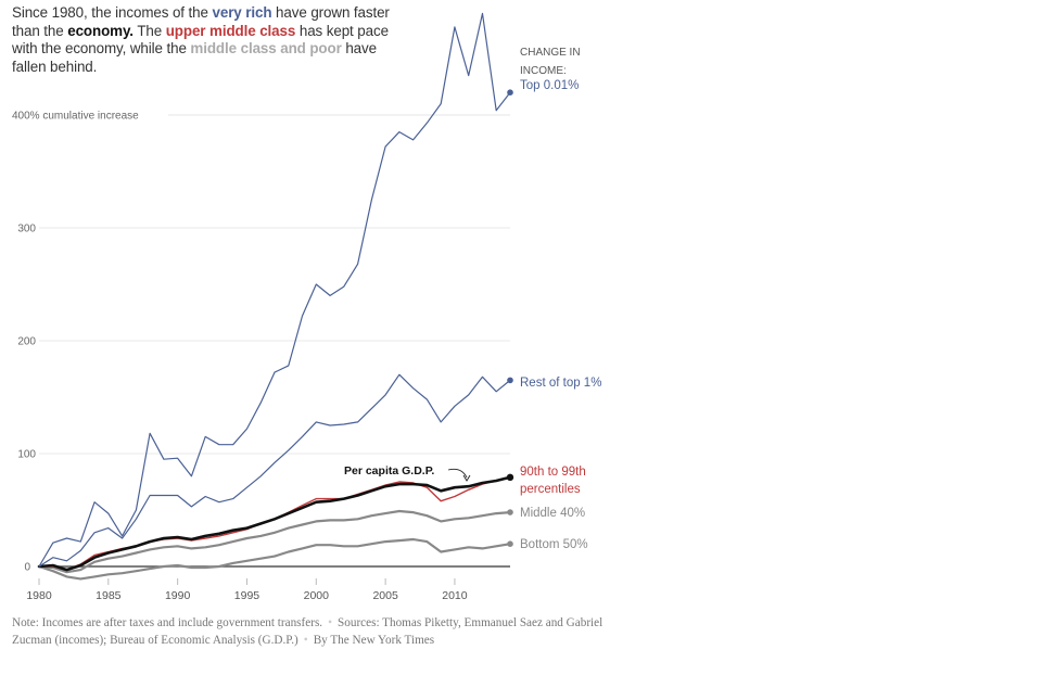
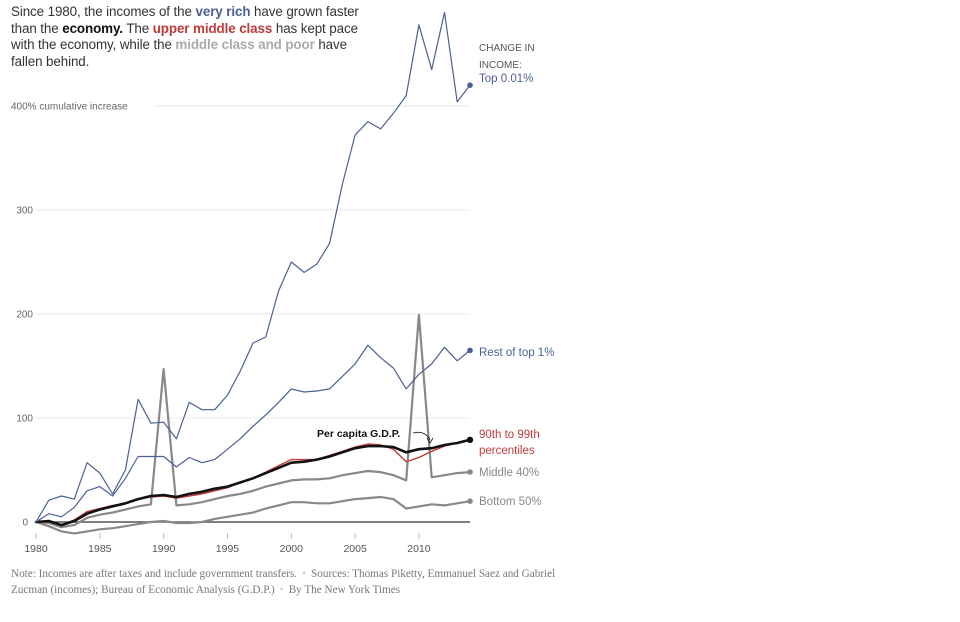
Middle 40%/1990: 18 -> 147
Middle 40%/2010: 42 -> 199
